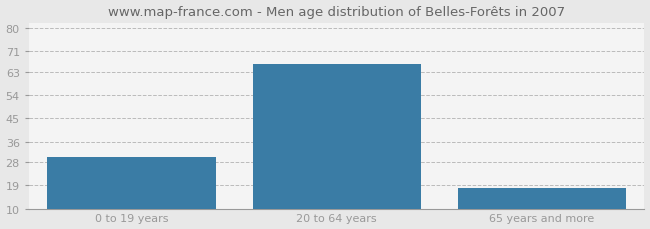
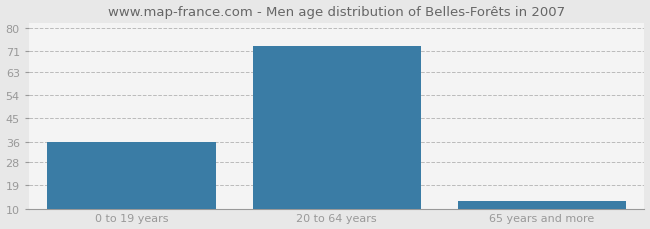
0 to 19 years: 30 -> 36
20 to 64 years: 66 -> 73
65 years and more: 18 -> 13
